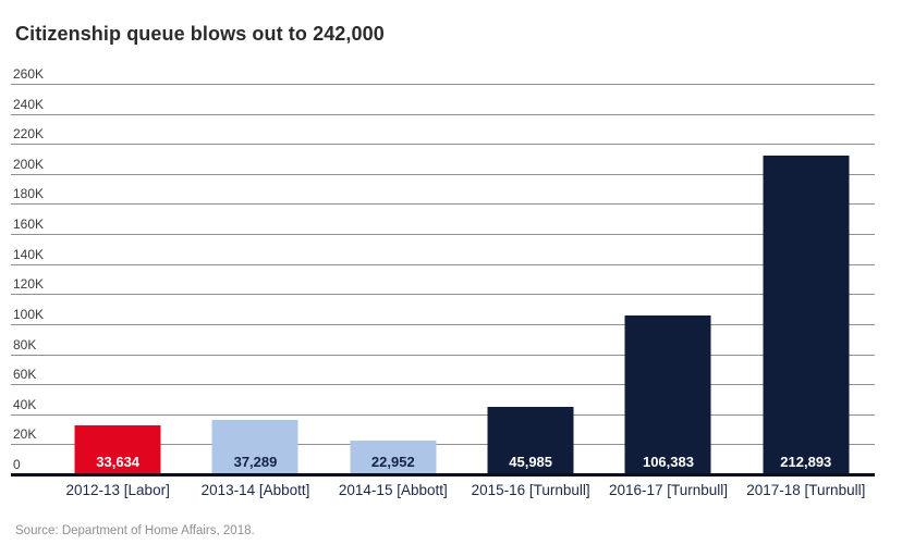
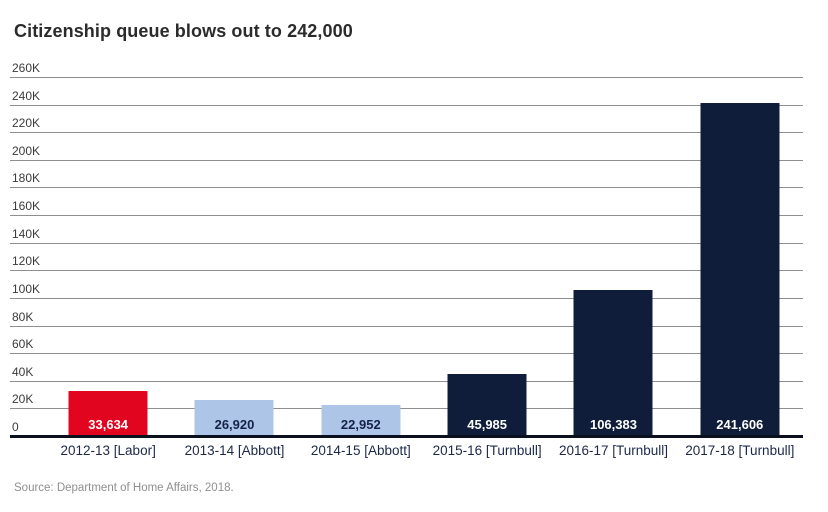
2013-14 [Abbott]: 37,289 -> 26,920
2017-18 [Turnbull]: 212,893 -> 241,606
